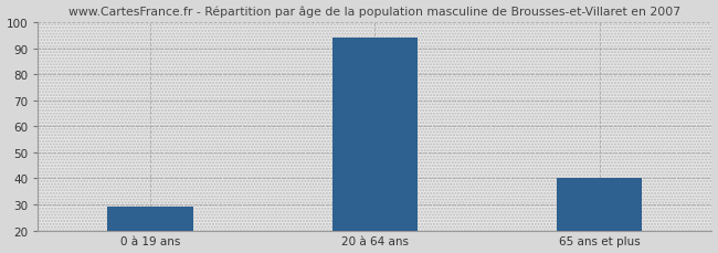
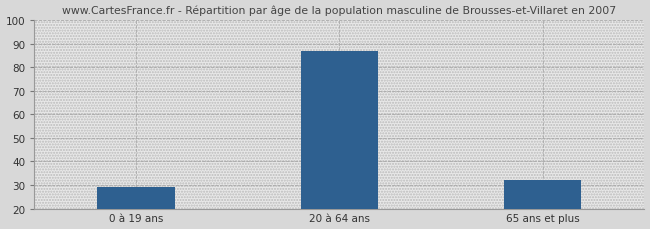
20 à 64 ans: 94 -> 87
65 ans et plus: 40 -> 32
